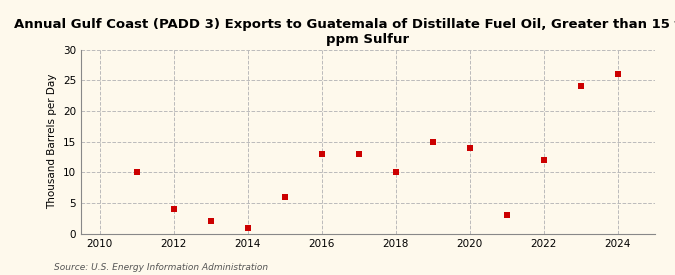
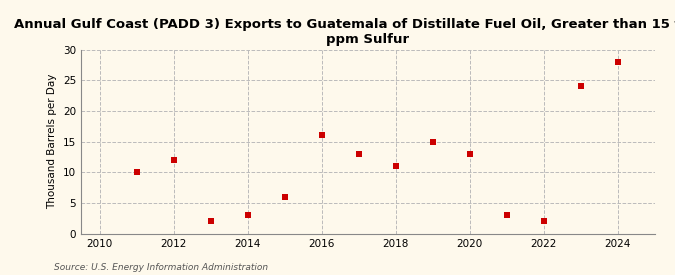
2012: 4 -> 12
2014: 1 -> 3
2016: 13 -> 16
2018: 10 -> 11
2020: 14 -> 13
2022: 12 -> 2
2024: 26 -> 28
